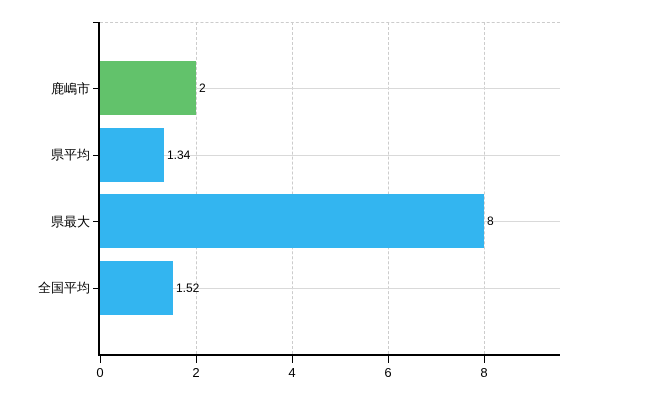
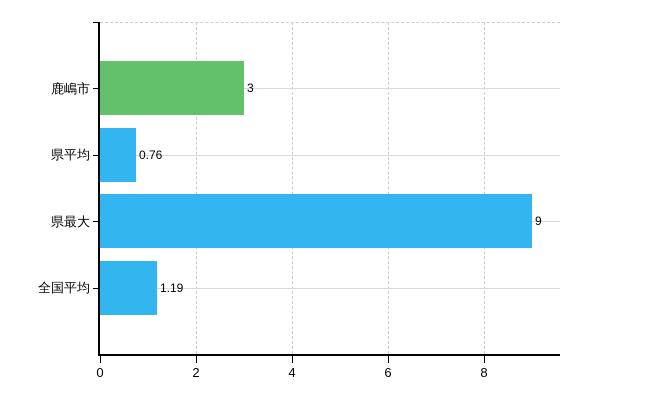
鹿嶋市: 2 -> 3
県平均: 1.34 -> 0.76
県最大: 8 -> 9
全国平均: 1.52 -> 1.19
